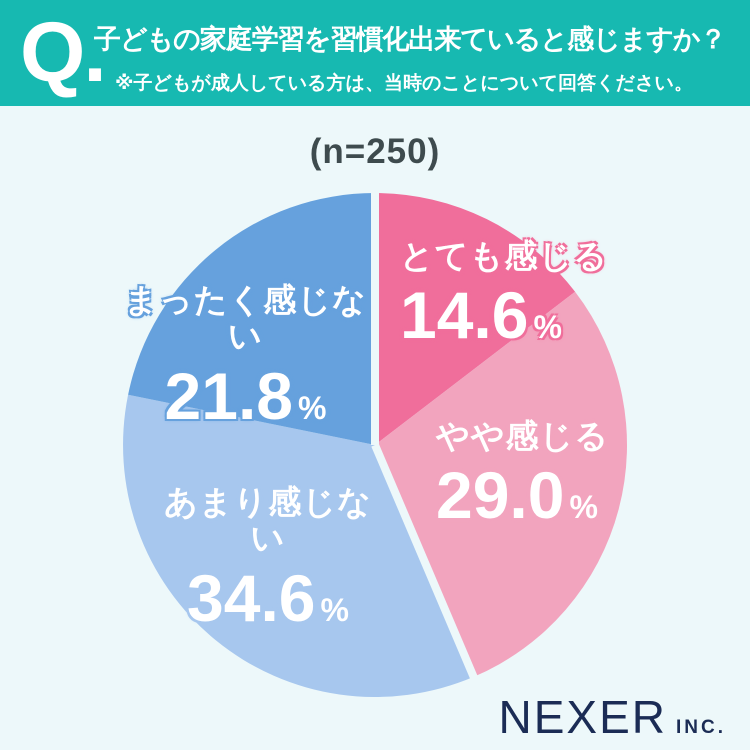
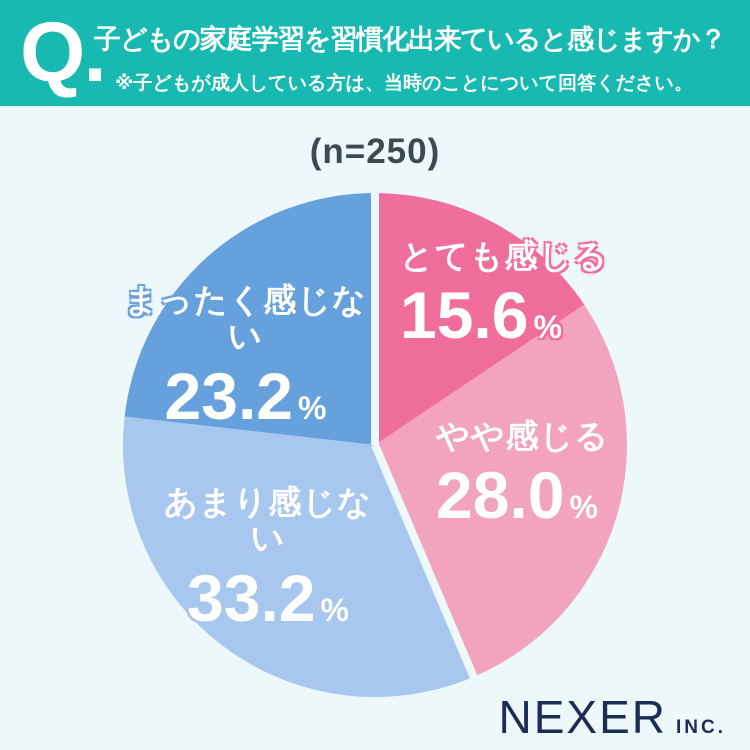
とても感じる: 14.6 -> 15.6
やや感じる: 29.0 -> 28.0
あまり感じない: 34.6 -> 33.2
まったく感じない: 21.8 -> 23.2
